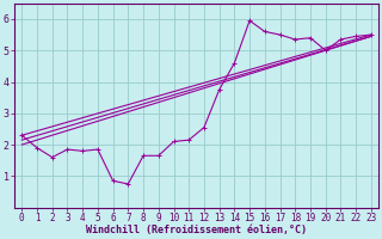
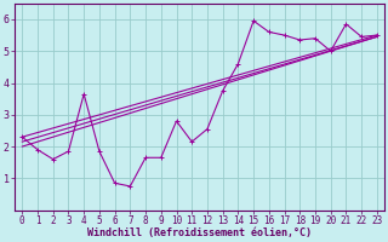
4: 1.80 -> 3.65
10: 2.10 -> 2.80
21: 5.35 -> 5.85
